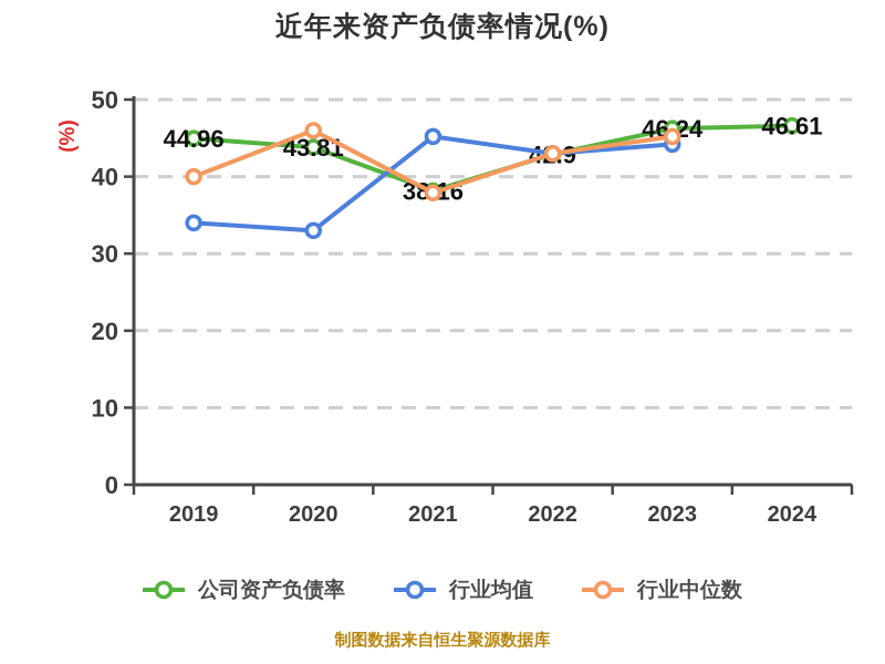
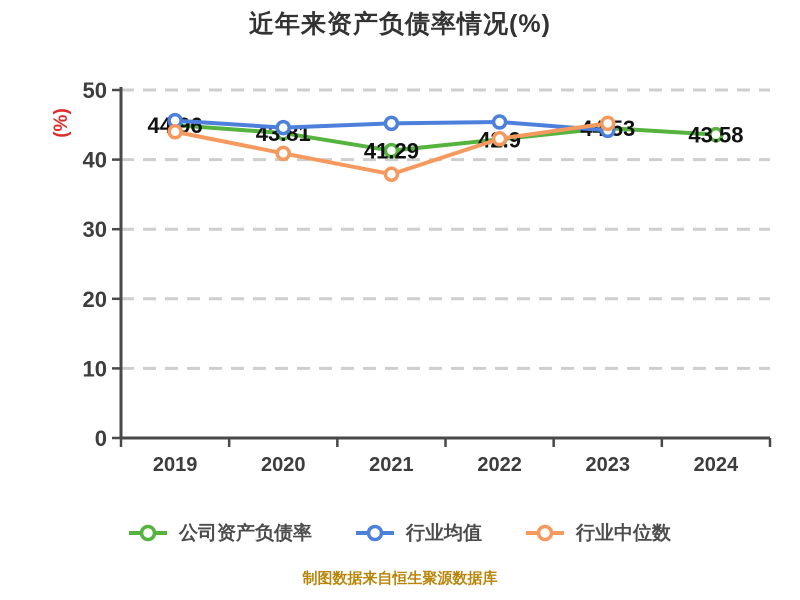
行业均值/2019: 34 -> 46
行业中位数/2019: 40 -> 44
行业均值/2020: 33 -> 45
行业中位数/2020: 46 -> 41
公司资产负债率/2021: 38.16 -> 41.29
行业均值/2022: 43 -> 45
公司资产负债率/2023: 46.24 -> 44.53
公司资产负债率/2024: 46.61 -> 43.58
